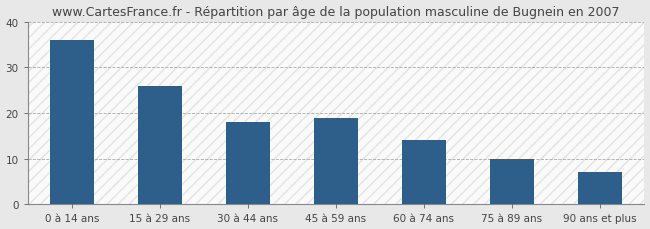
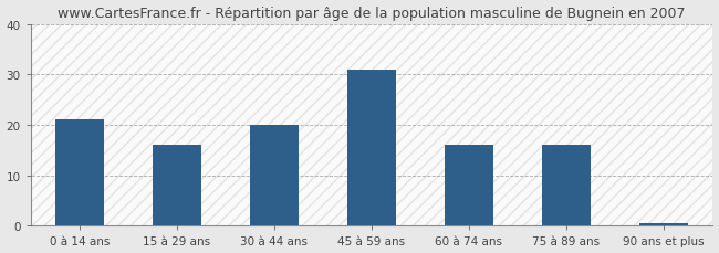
0 à 14 ans: 36.0 -> 21.0
15 à 29 ans: 26.0 -> 16.0
30 à 44 ans: 18.0 -> 20.0
45 à 59 ans: 19.0 -> 31.0
60 à 74 ans: 14.0 -> 16.0
75 à 89 ans: 10.0 -> 16.0
90 ans et plus: 7.0 -> 0.5
